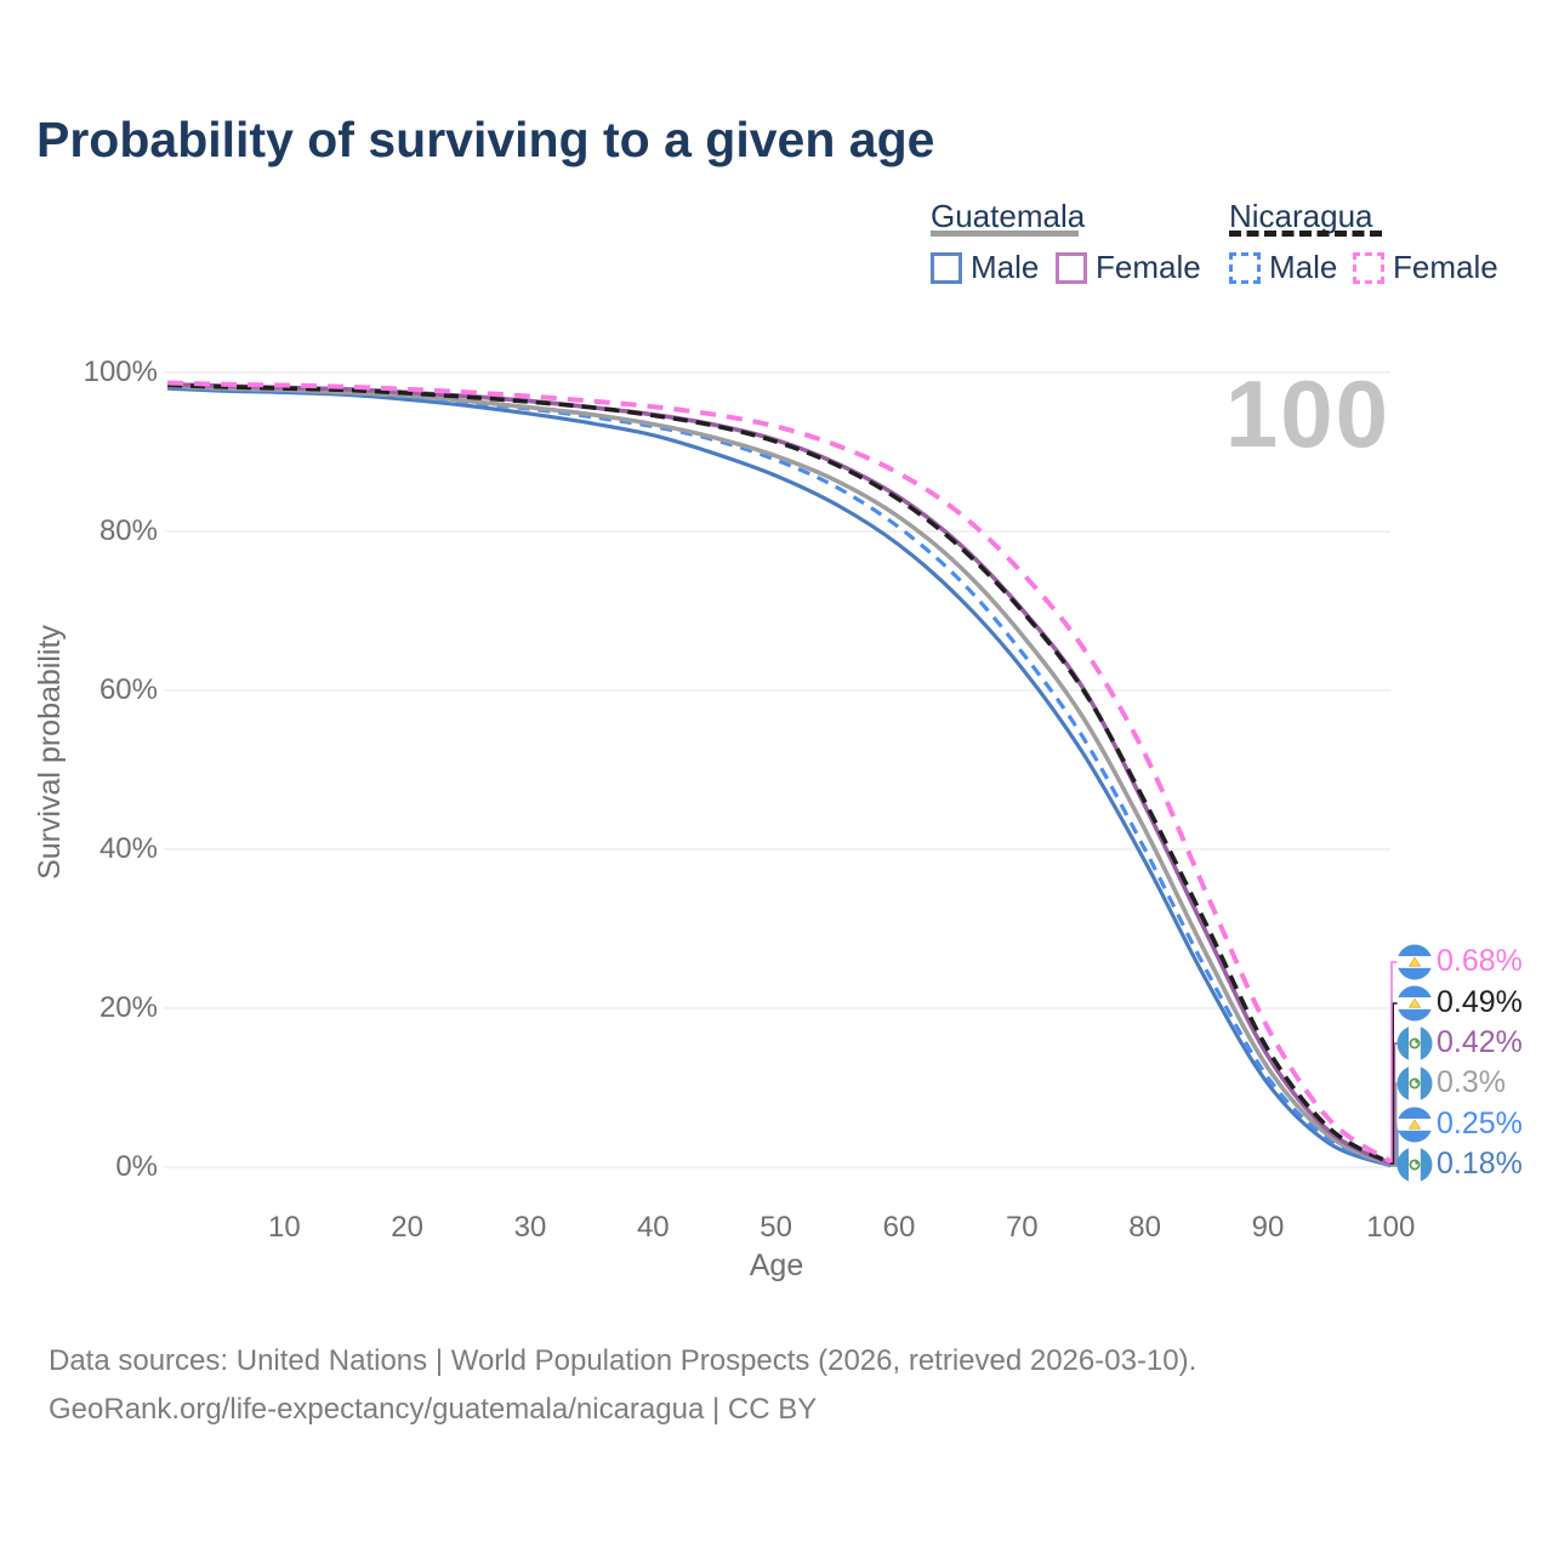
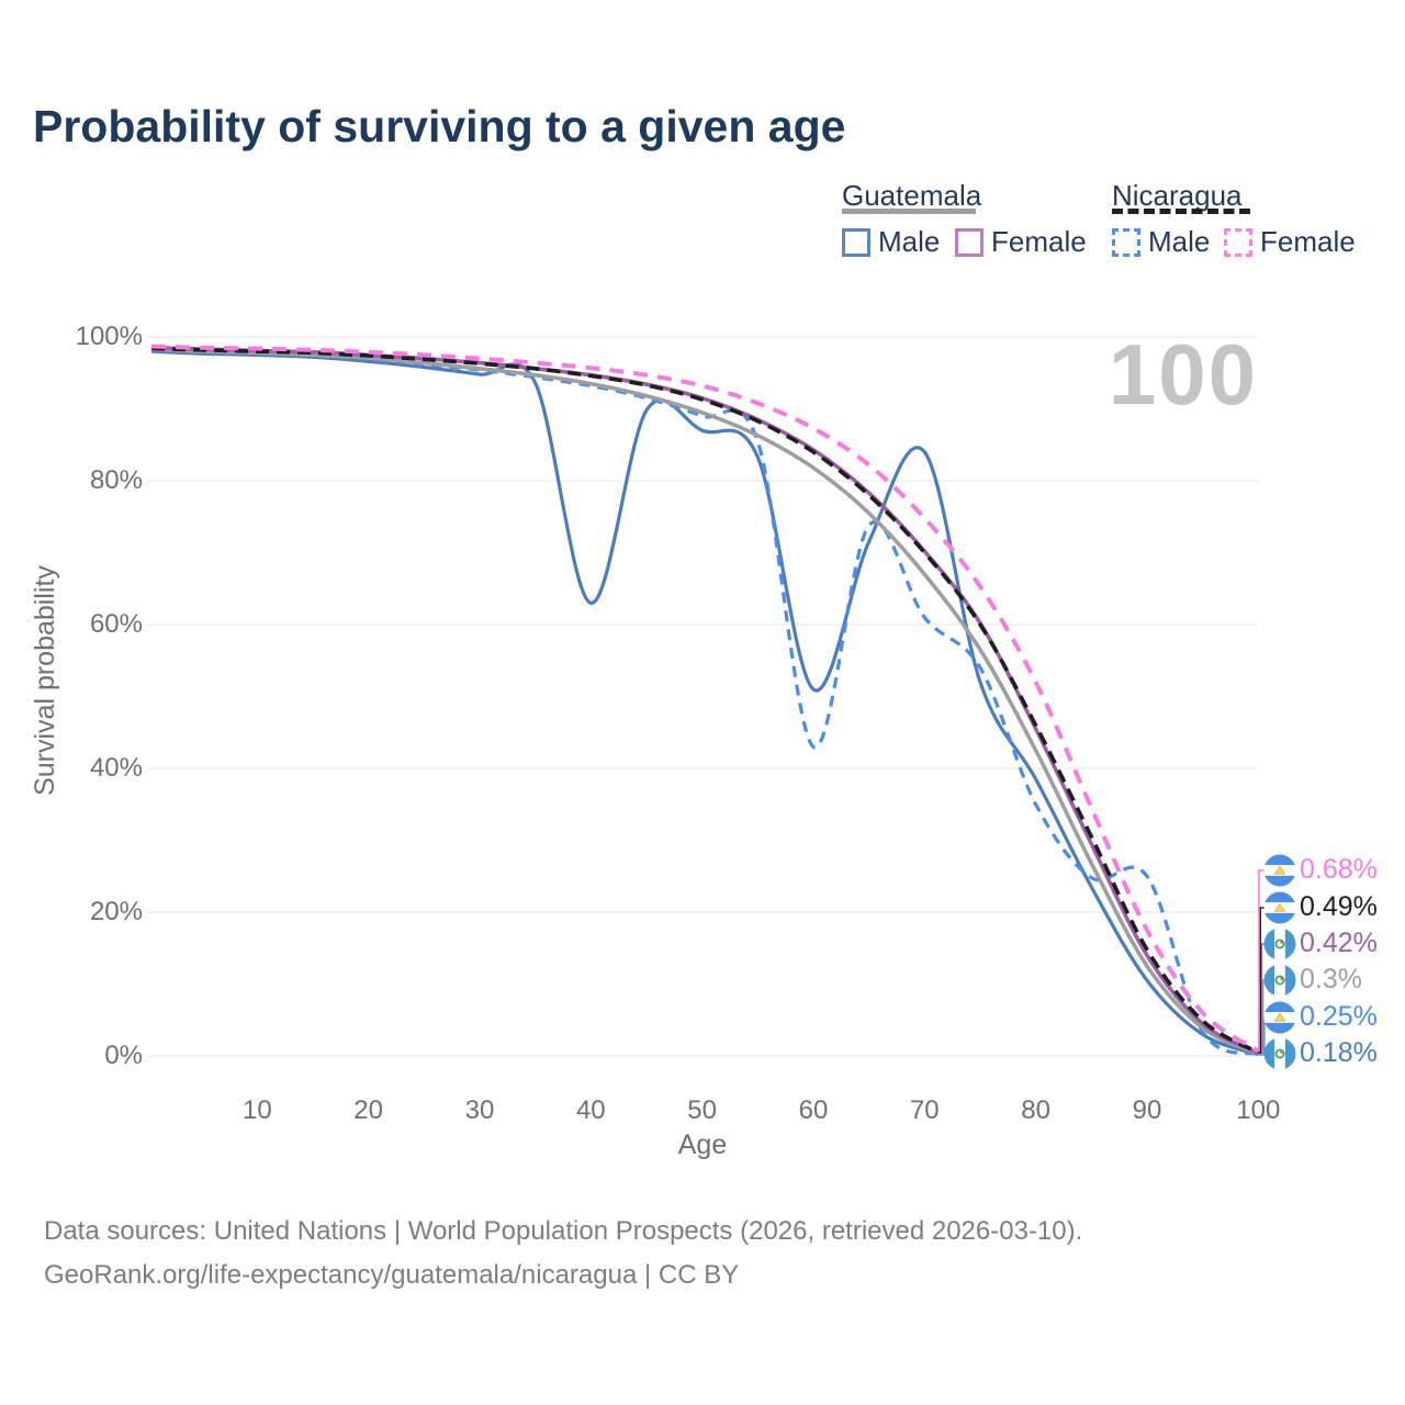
Guatemala Male/40: 92% -> 63%
Guatemala Male/60: 78% -> 51%
Nicaragua Male/60: 80% -> 43%
Guatemala Male/70: 63% -> 84%
Nicaragua Male/70: 65% -> 61%
Nicaragua Male/80: 40% -> 35%
Nicaragua Male/90: 11% -> 25%
